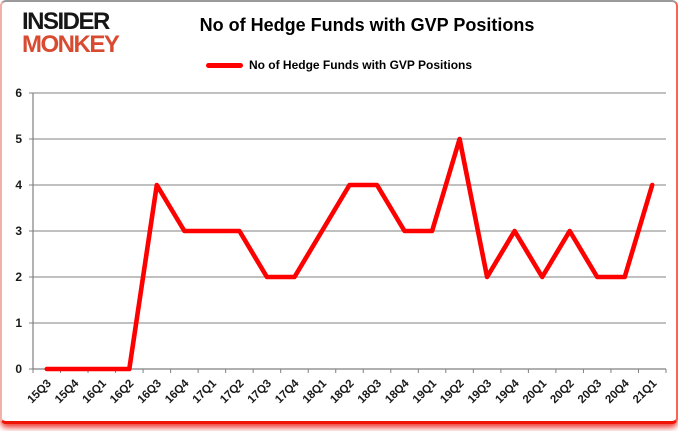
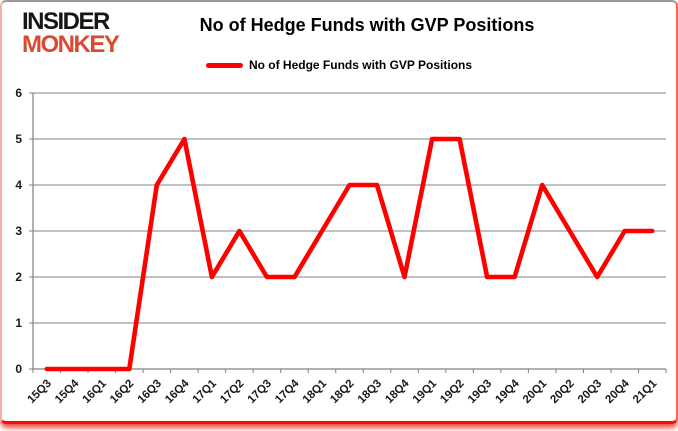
16Q4: 3 -> 5
17Q1: 3 -> 2
18Q4: 3 -> 2
19Q1: 3 -> 5
19Q4: 3 -> 2
20Q1: 2 -> 4
20Q4: 2 -> 3
21Q1: 4 -> 3
